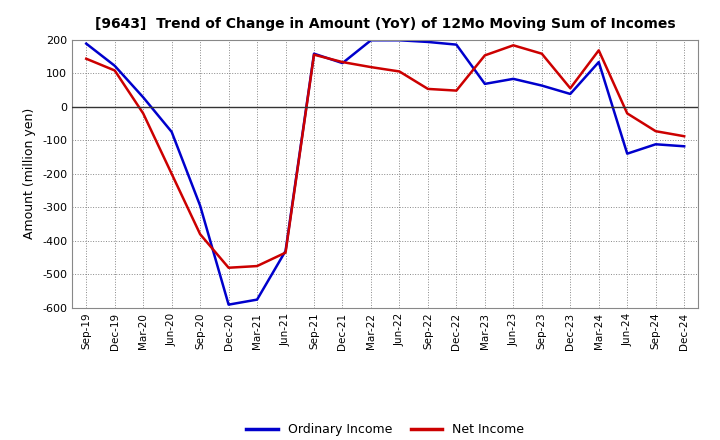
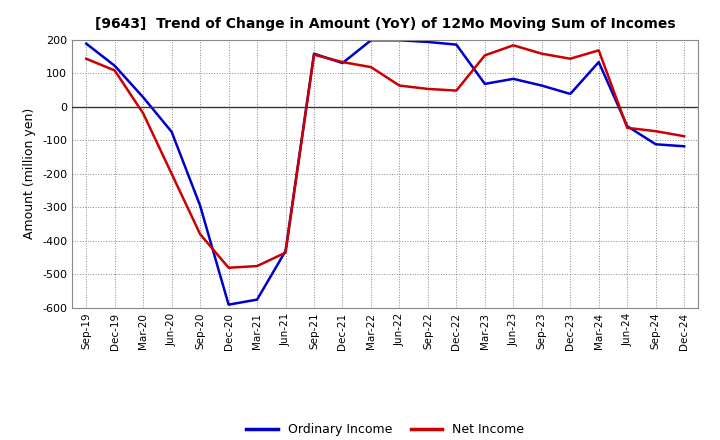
Net Income/Jun-22: 105 -> 63
Net Income/Dec-23: 55 -> 143
Ordinary Income/Jun-24: -140 -> -58
Net Income/Jun-24: -20 -> -63
